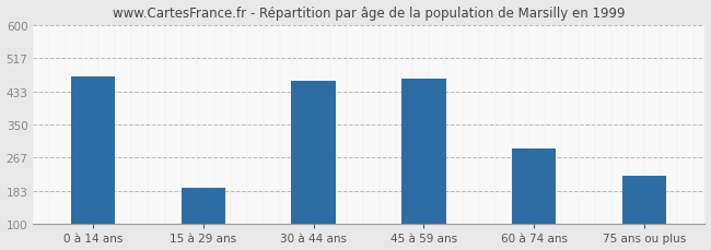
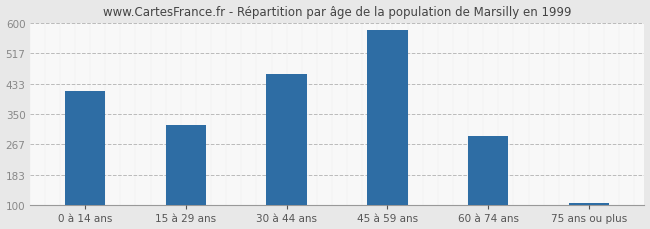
0 à 14 ans: 470 -> 413
15 à 29 ans: 190 -> 320
45 à 59 ans: 465 -> 580
75 ans ou plus: 220 -> 105
